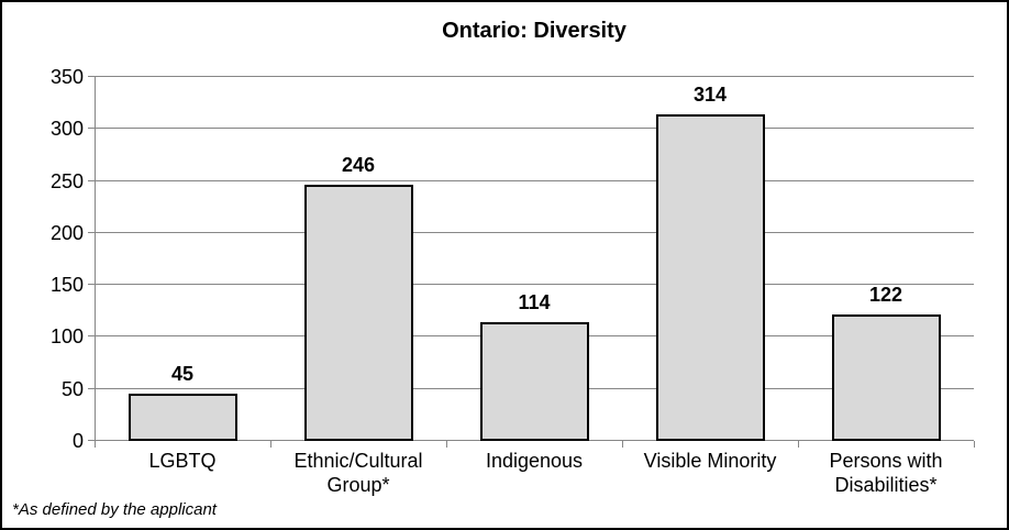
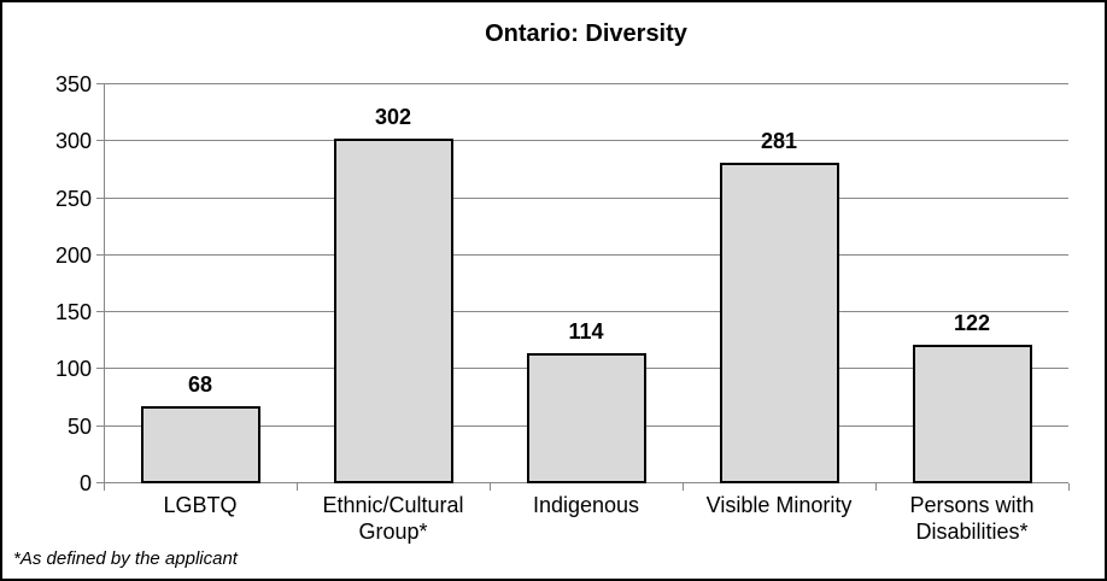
LGBTQ: 45 -> 68
Ethnic/Cultural Group*: 246 -> 302
Visible Minority: 314 -> 281
